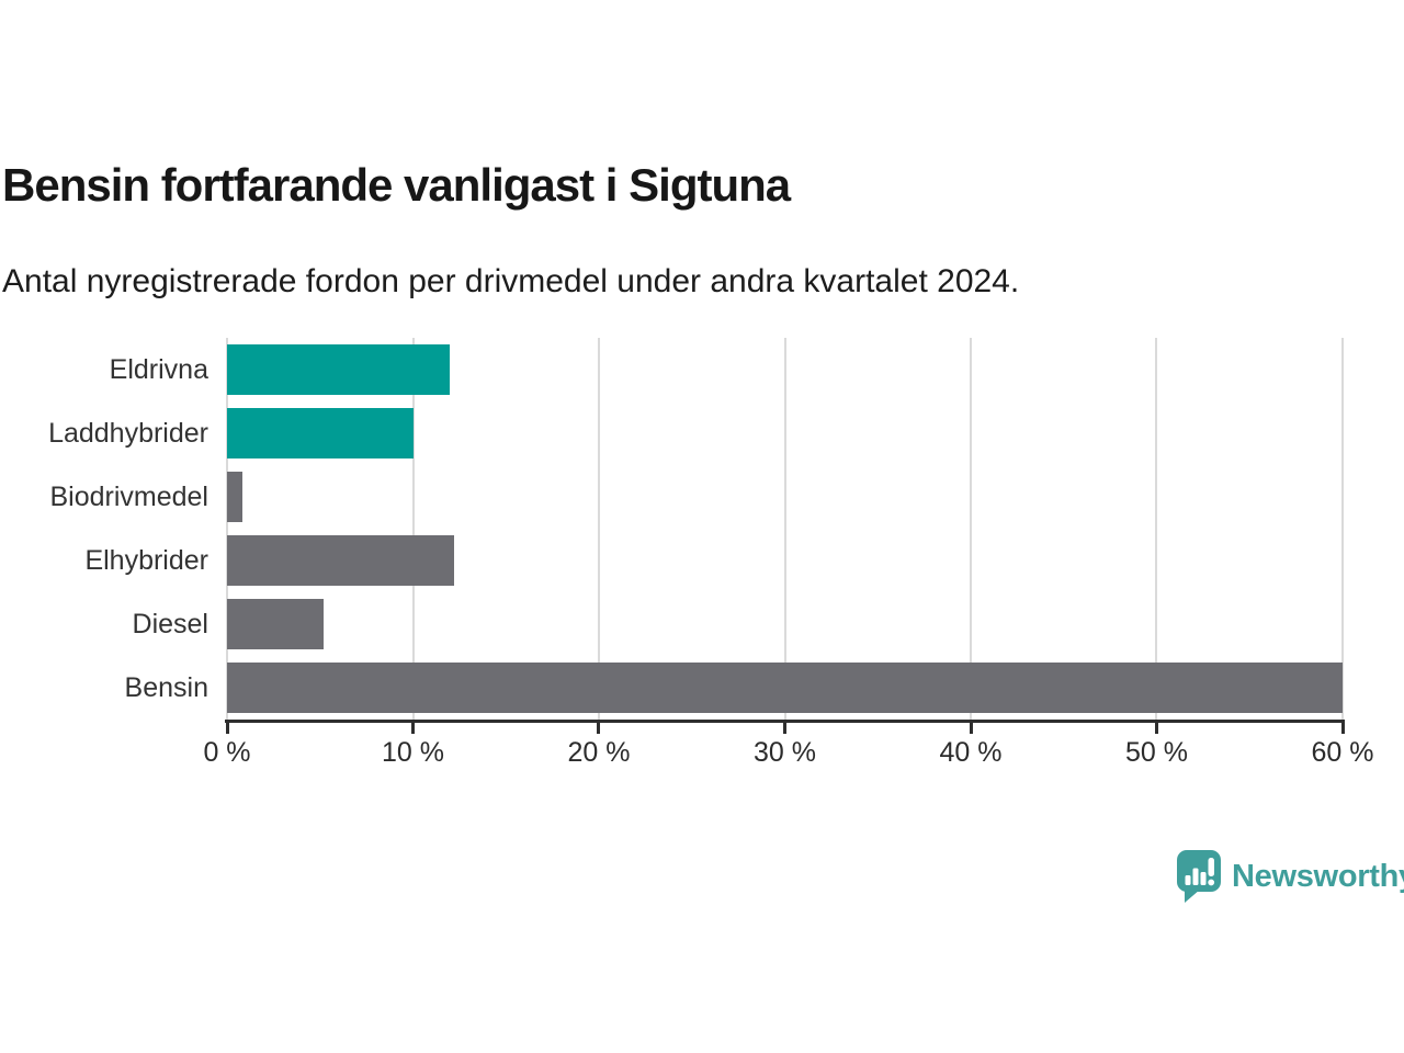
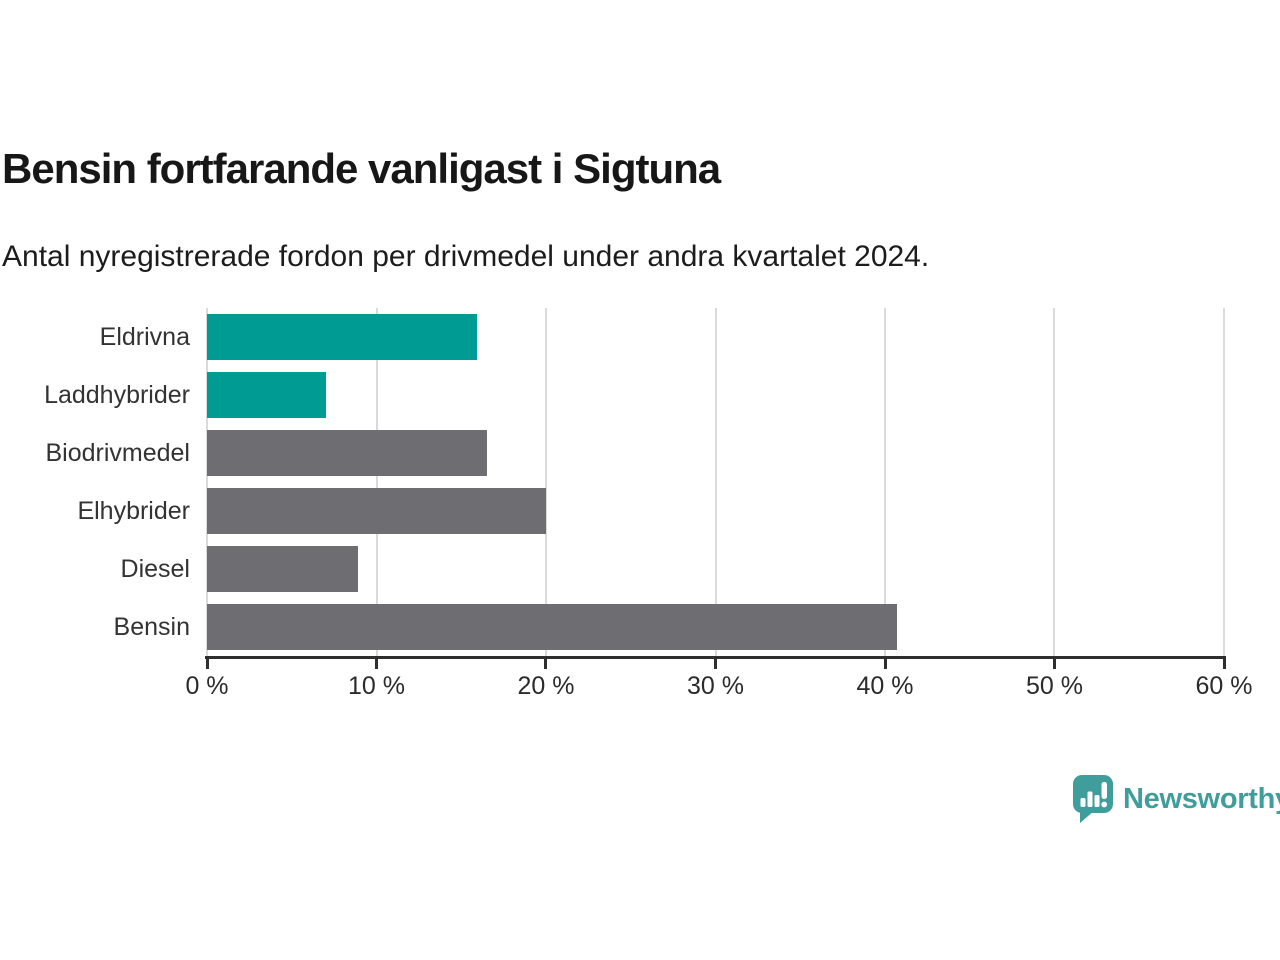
Eldrivna: 12.0% -> 15.9%
Laddhybrider: 10.0% -> 7.0%
Biodrivmedel: 0.8% -> 16.5%
Elhybrider: 12.2% -> 20.0%
Diesel: 5.2% -> 8.9%
Bensin: 60.0% -> 40.7%
